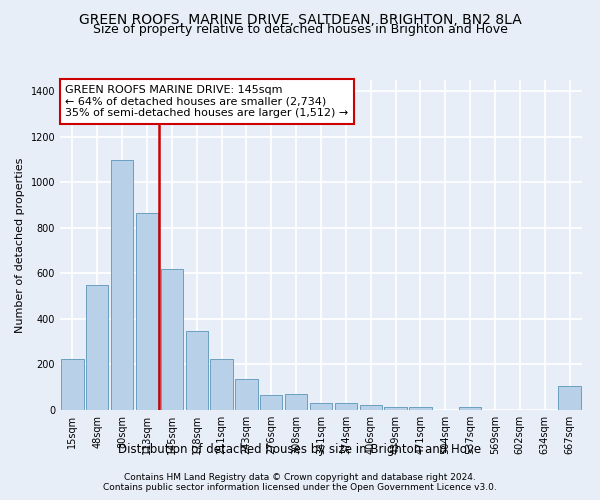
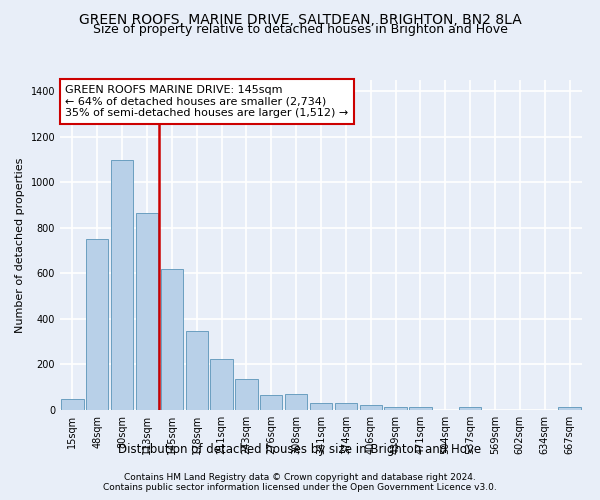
15sqm: 225 -> 50
48sqm: 550 -> 750
667sqm: 105 -> 12
